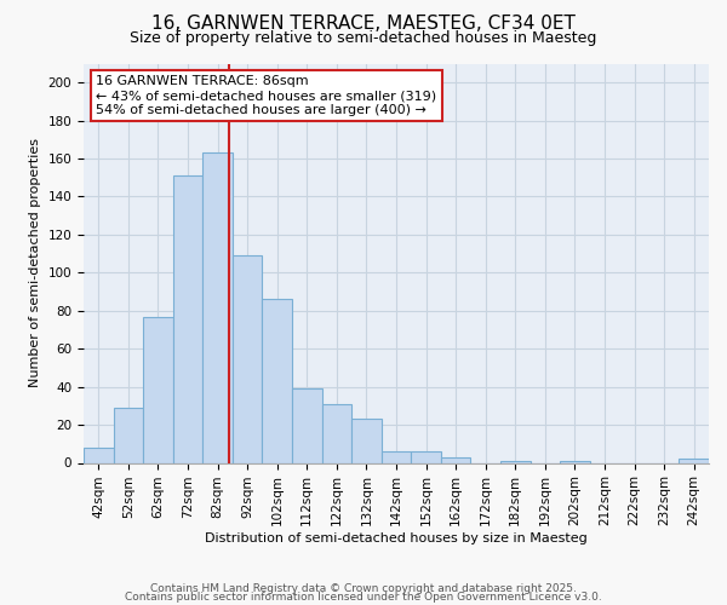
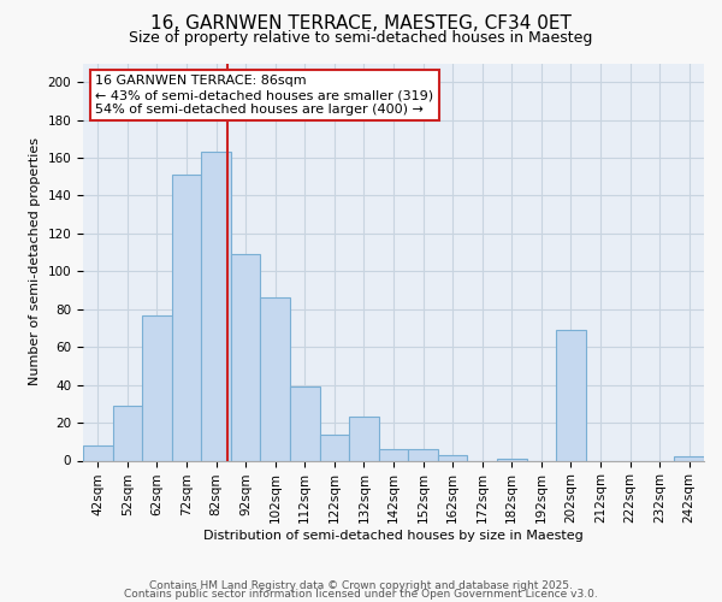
122sqm: 31 -> 14
202sqm: 1 -> 69
